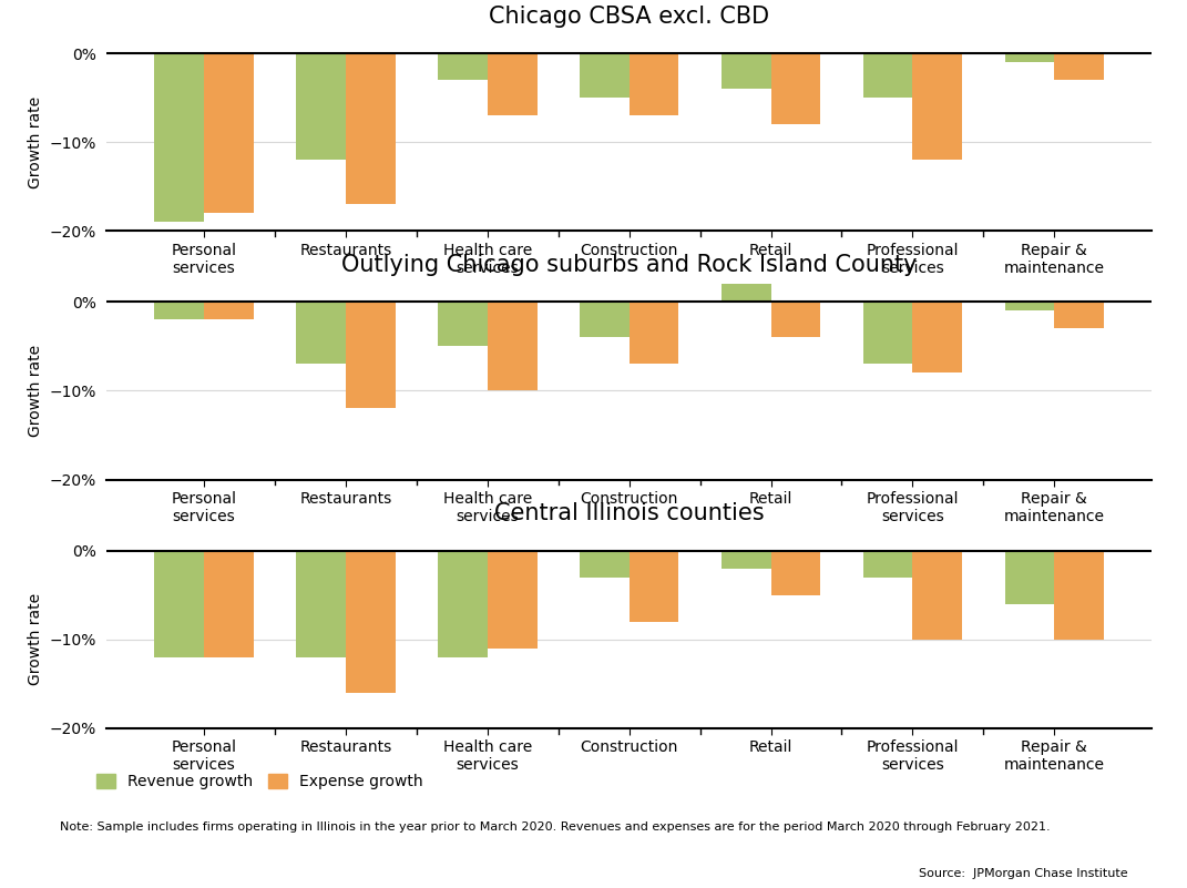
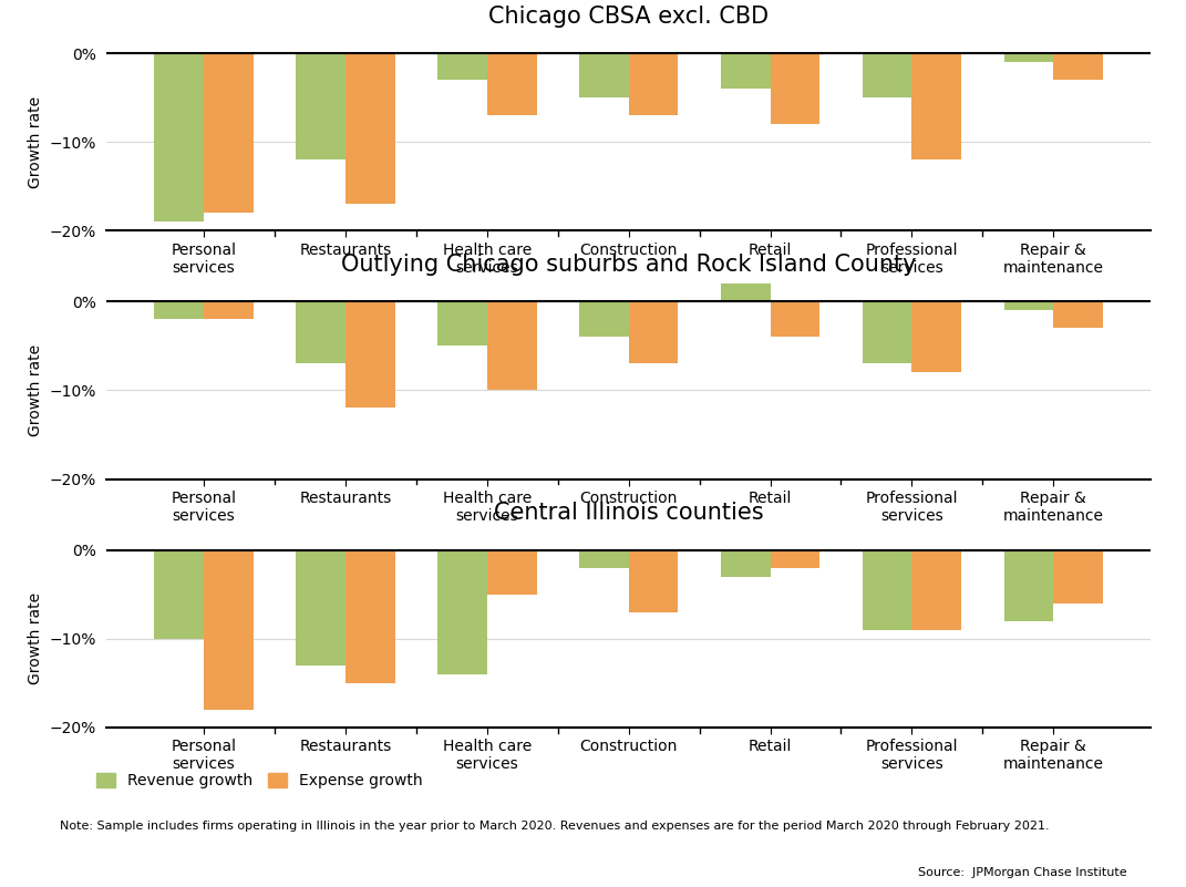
Central Illinois counties/Revenue growth/Personal services: -12% -> -10%
Central Illinois counties/Expense growth/Personal services: -12% -> -18%
Central Illinois counties/Revenue growth/Restaurants: -12% -> -13%
Central Illinois counties/Expense growth/Restaurants: -16% -> -15%
Central Illinois counties/Revenue growth/Health care services: -12% -> -14%
Central Illinois counties/Expense growth/Health care services: -11% -> -5%
Central Illinois counties/Revenue growth/Construction: -3% -> -2%
Central Illinois counties/Expense growth/Construction: -8% -> -7%
Central Illinois counties/Revenue growth/Retail: -2% -> -3%
Central Illinois counties/Expense growth/Retail: -5% -> -2%
Central Illinois counties/Revenue growth/Professional services: -3% -> -9%
Central Illinois counties/Expense growth/Professional services: -10% -> -9%
Central Illinois counties/Revenue growth/Repair & maintenance: -6% -> -8%
Central Illinois counties/Expense growth/Repair & maintenance: -10% -> -6%
